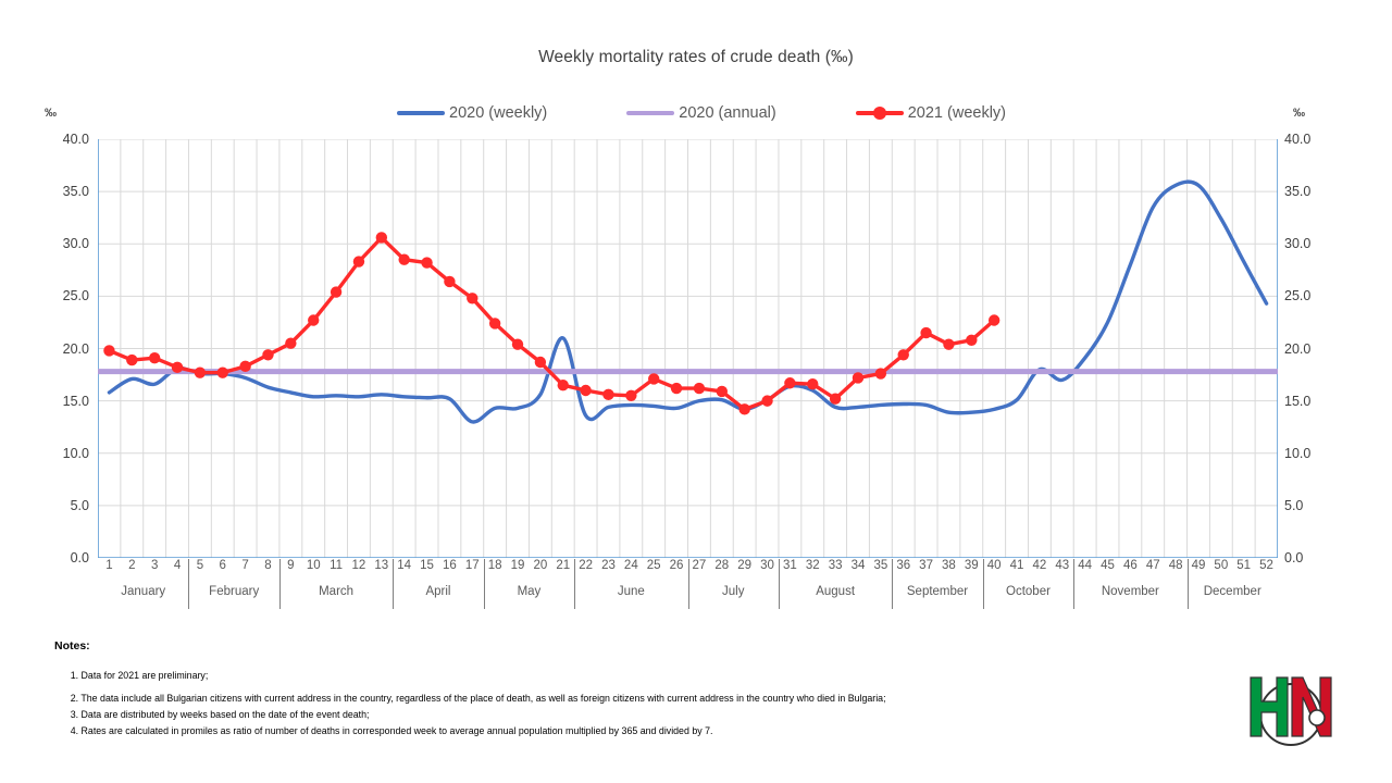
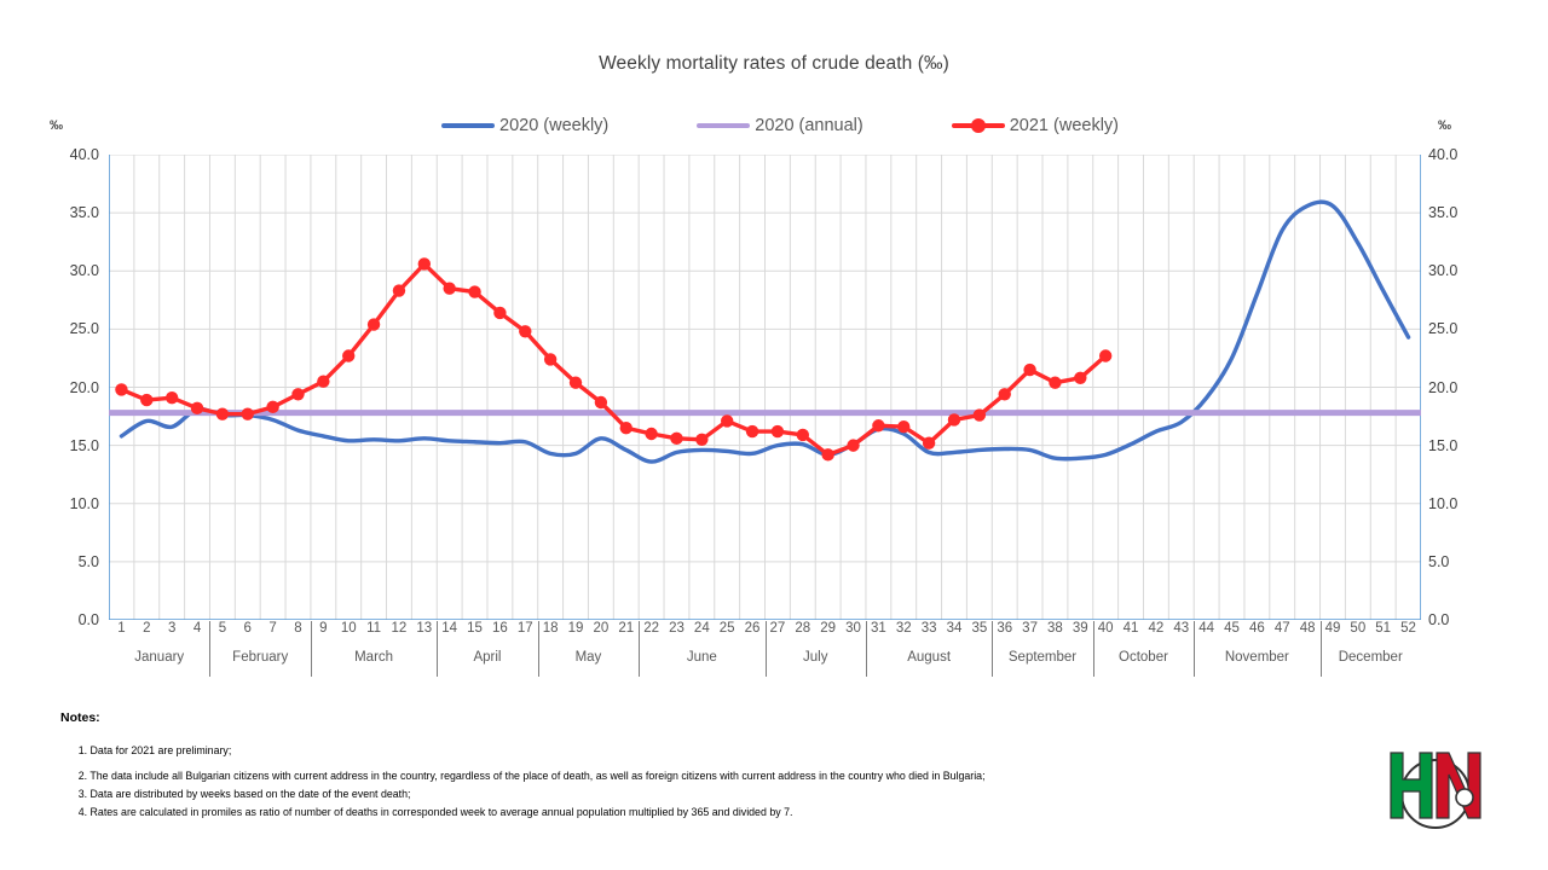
2020 (weekly)/17: 13 -> 15
2020 (weekly)/21: 21 -> 15
2020 (weekly)/42: 18 -> 16
